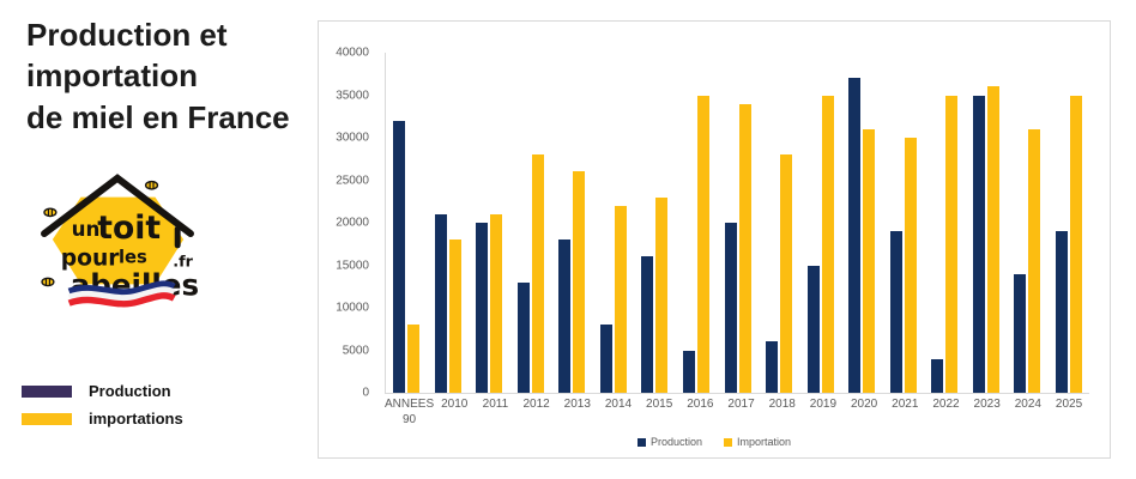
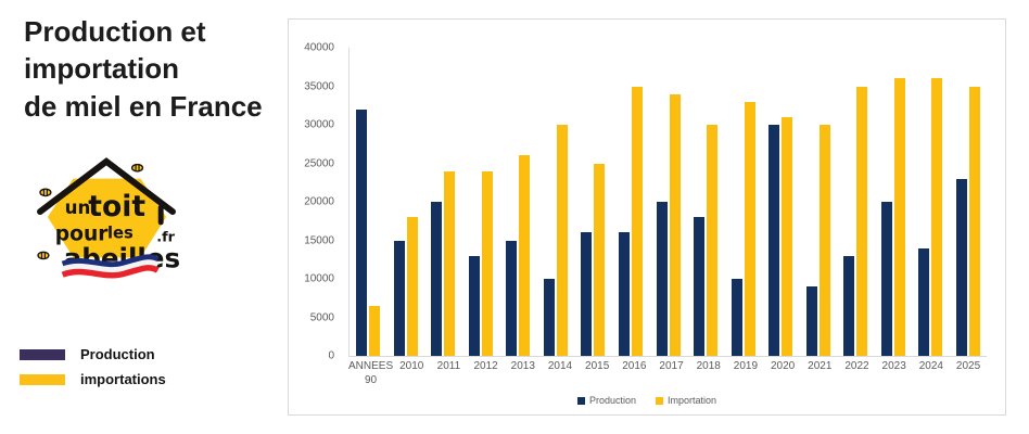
Importation/ANNEES 90: 8000 -> 6000
Production/2010: 21000 -> 15000
Importation/2011: 21000 -> 24000
Importation/2012: 28000 -> 24000
Production/2013: 18000 -> 15000
Production/2014: 8000 -> 10000
Importation/2014: 22000 -> 30000
Importation/2015: 23000 -> 25000
Production/2016: 5000 -> 16000
Production/2018: 6000 -> 18000
Importation/2018: 28000 -> 30000
Production/2019: 15000 -> 10000
Importation/2019: 35000 -> 33000
Production/2020: 37000 -> 30000
Production/2021: 19000 -> 9000
Production/2022: 4000 -> 13000
Production/2023: 35000 -> 20000
Importation/2024: 31000 -> 36000
Production/2025: 19000 -> 23000
